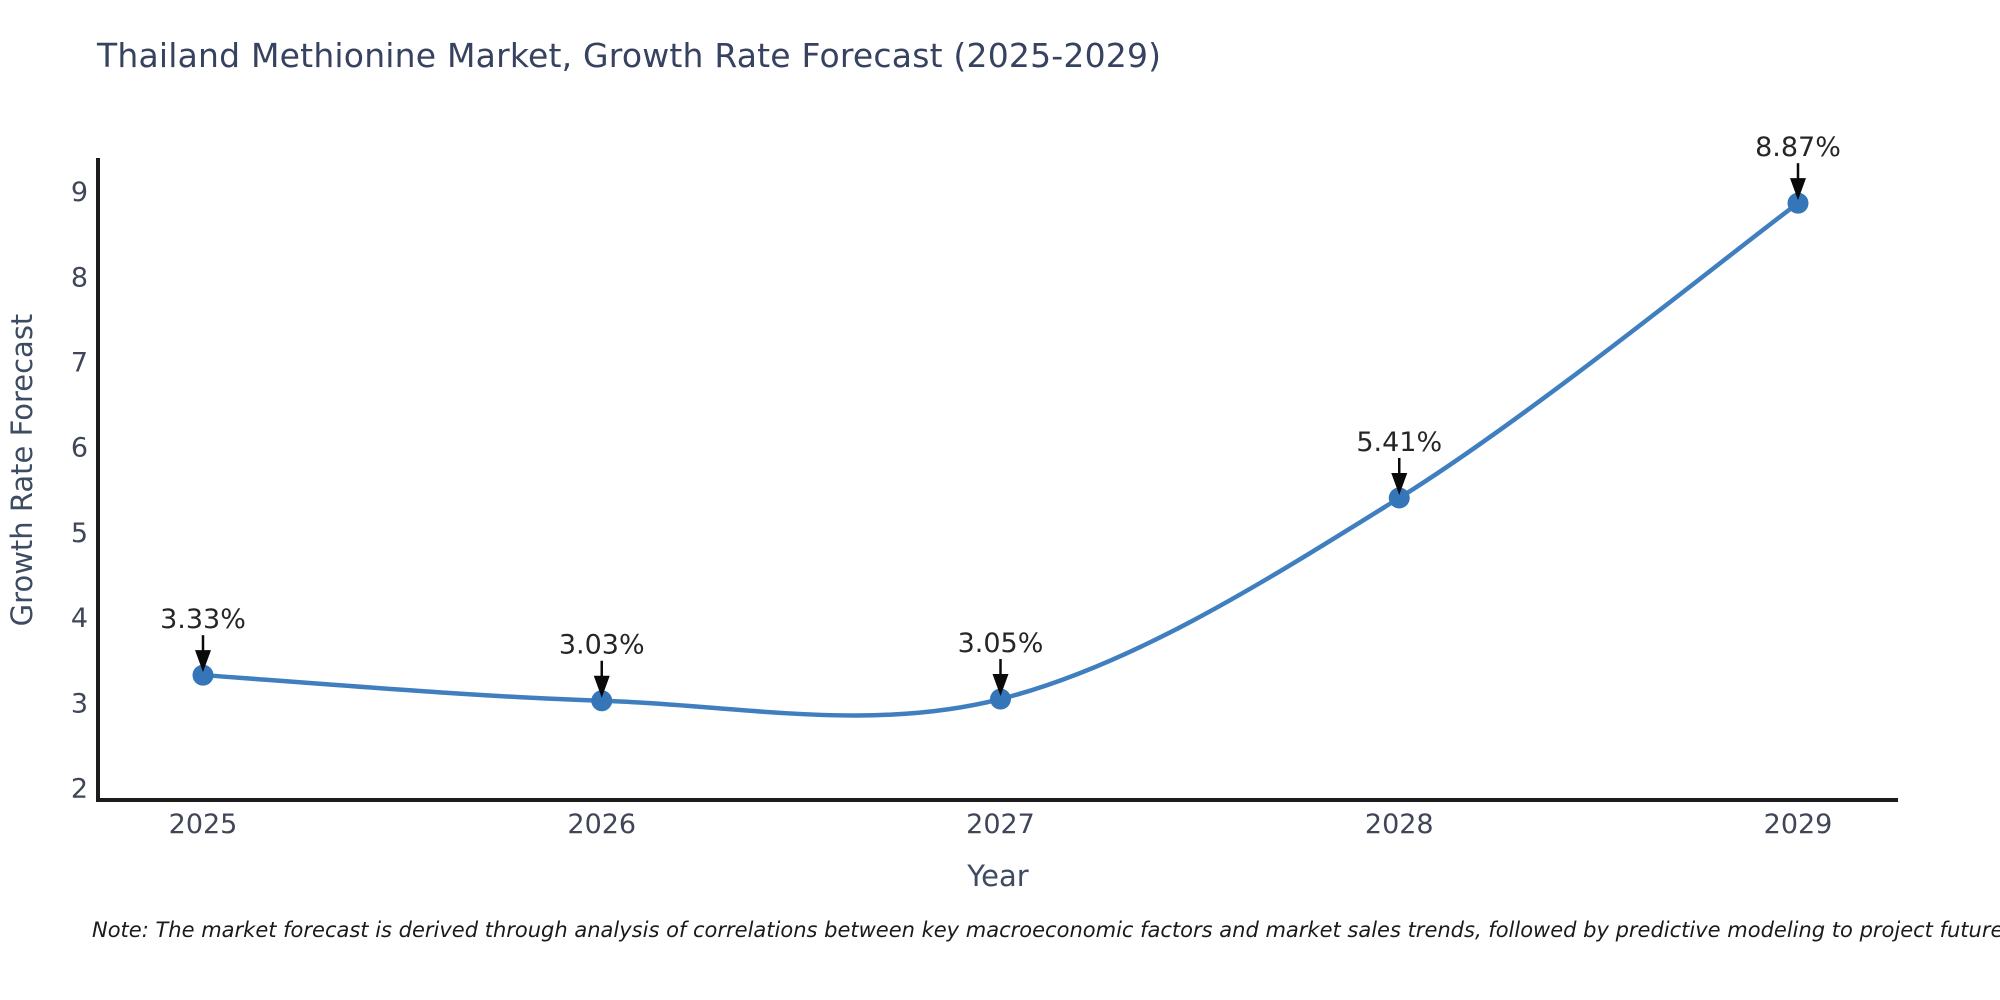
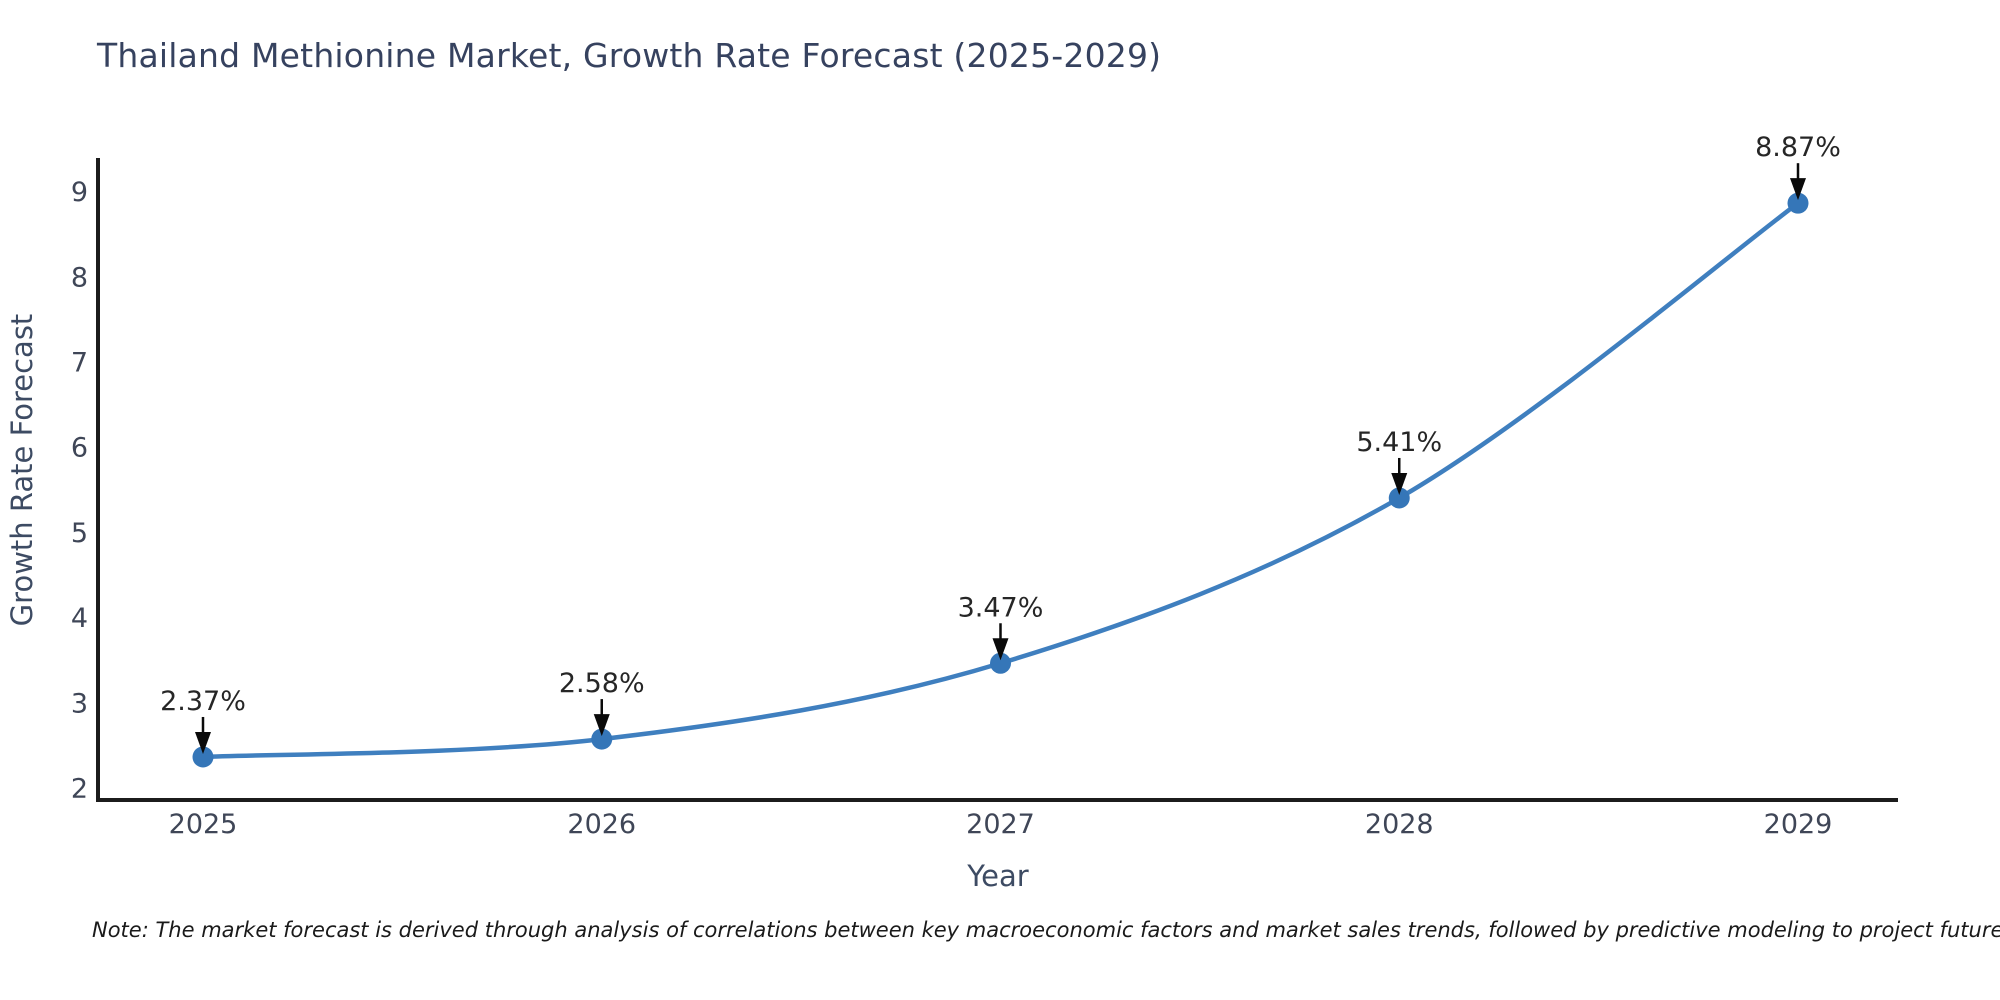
2025: 3.33% -> 2.37%
2026: 3.03% -> 2.58%
2027: 3.05% -> 3.47%
